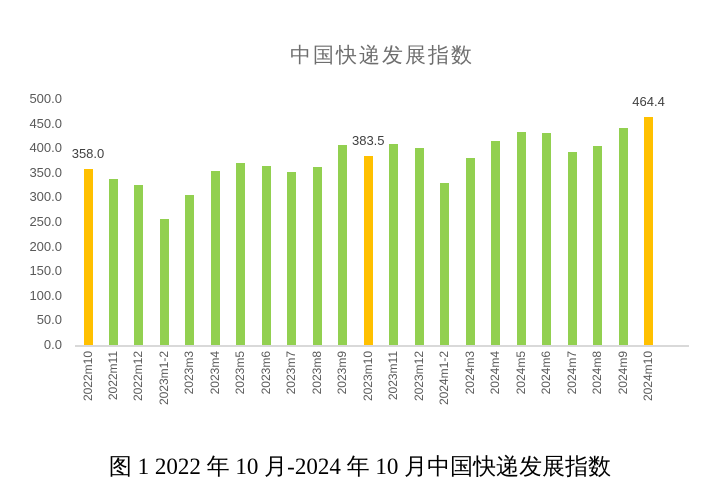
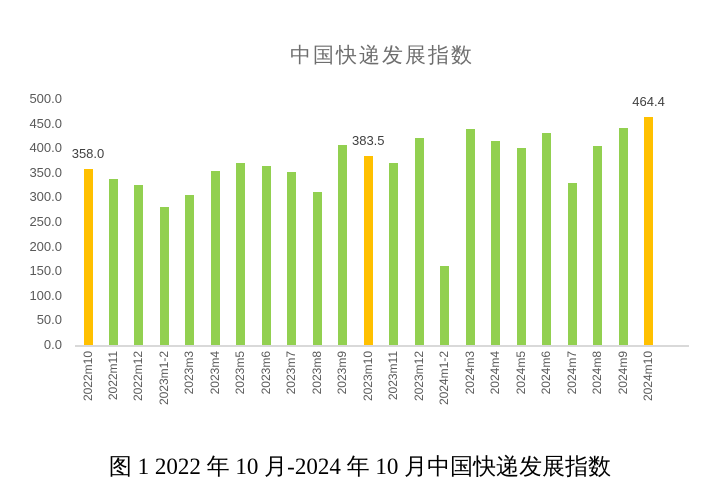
2023m1-2: 260 -> 280
2023m8: 360 -> 310
2023m11: 410 -> 370
2023m12: 400 -> 420
2024m1-2: 330 -> 160
2024m3: 380 -> 440
2024m5: 430 -> 400
2024m7: 390 -> 330
